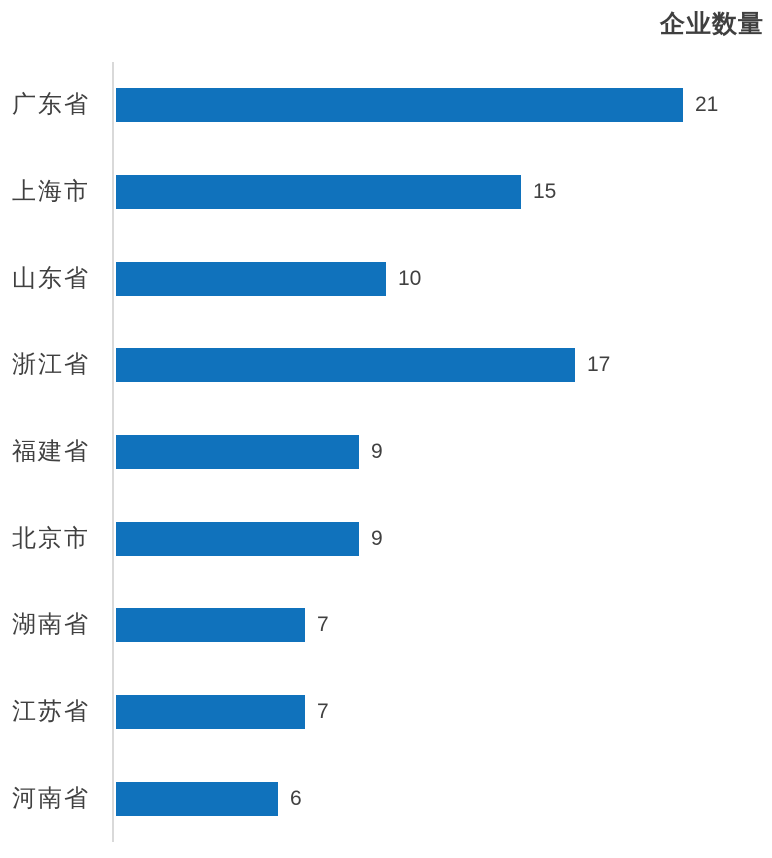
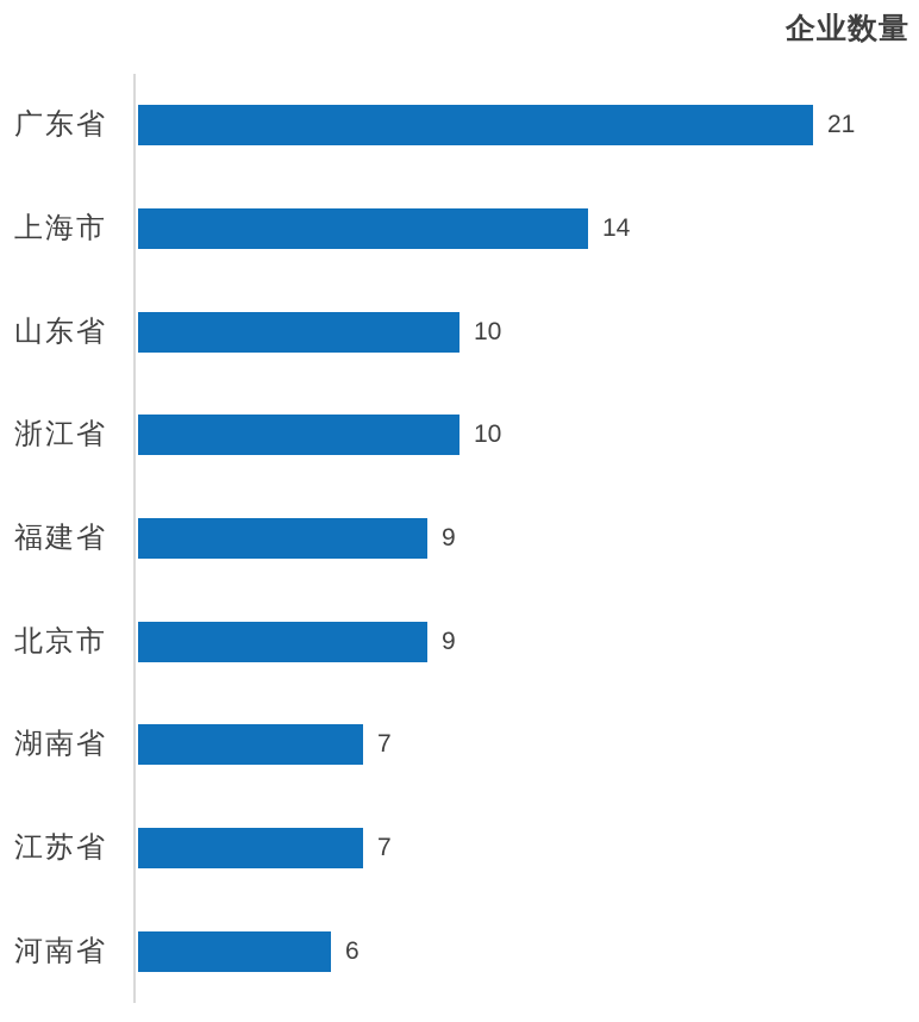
上海市: 15 -> 14
浙江省: 17 -> 10
